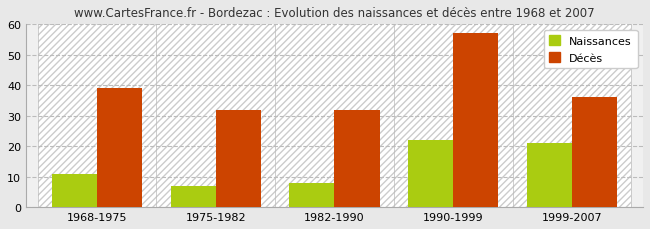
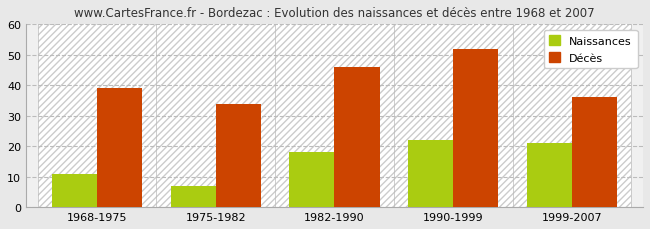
Décès/1975-1982: 32 -> 34
Naissances/1982-1990: 8 -> 18
Décès/1982-1990: 32 -> 46
Décès/1990-1999: 57 -> 52
